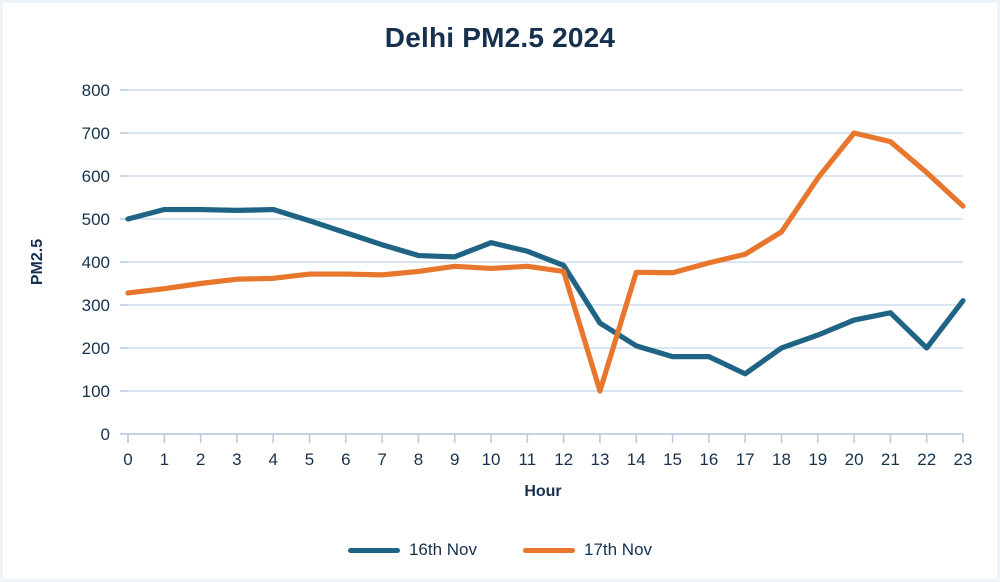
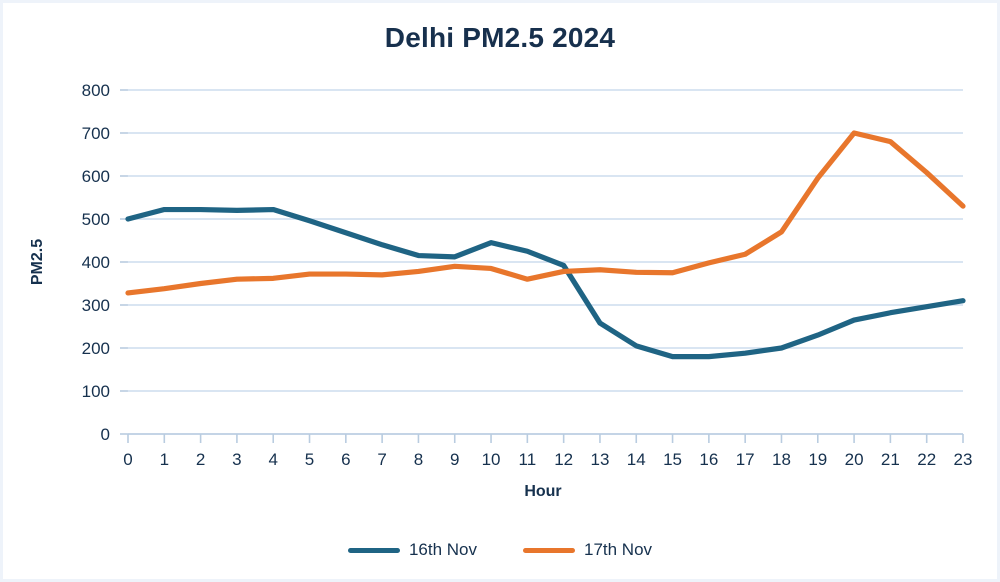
17th Nov/11: 390 -> 360
17th Nov/13: 100 -> 380
16th Nov/17: 140 -> 190
16th Nov/22: 200 -> 300
